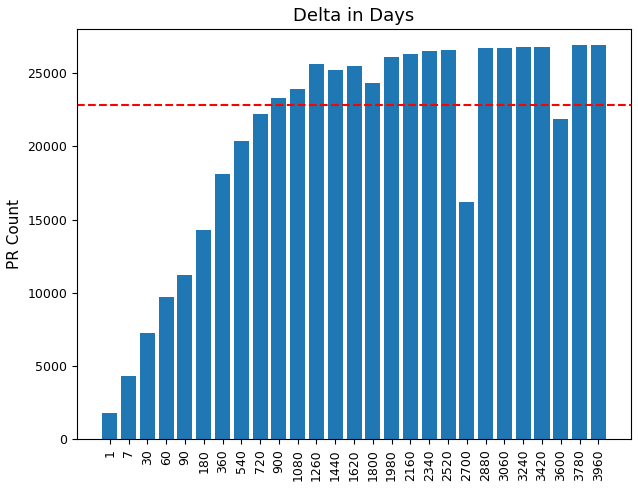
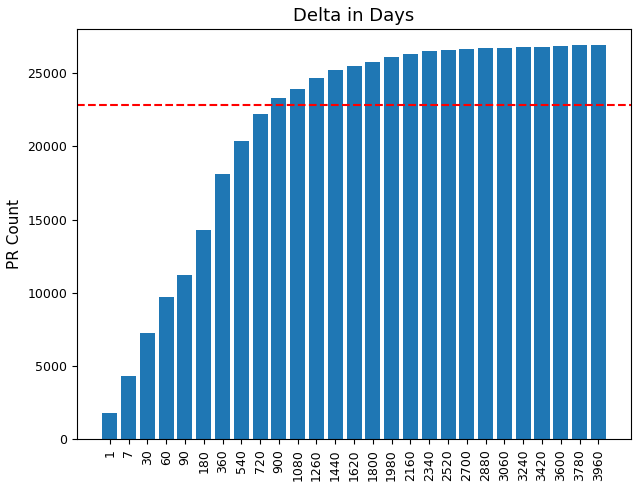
1260: 25600 -> 24700
1800: 24300 -> 25800
2700: 16200 -> 26600
3600: 21900 -> 26800
